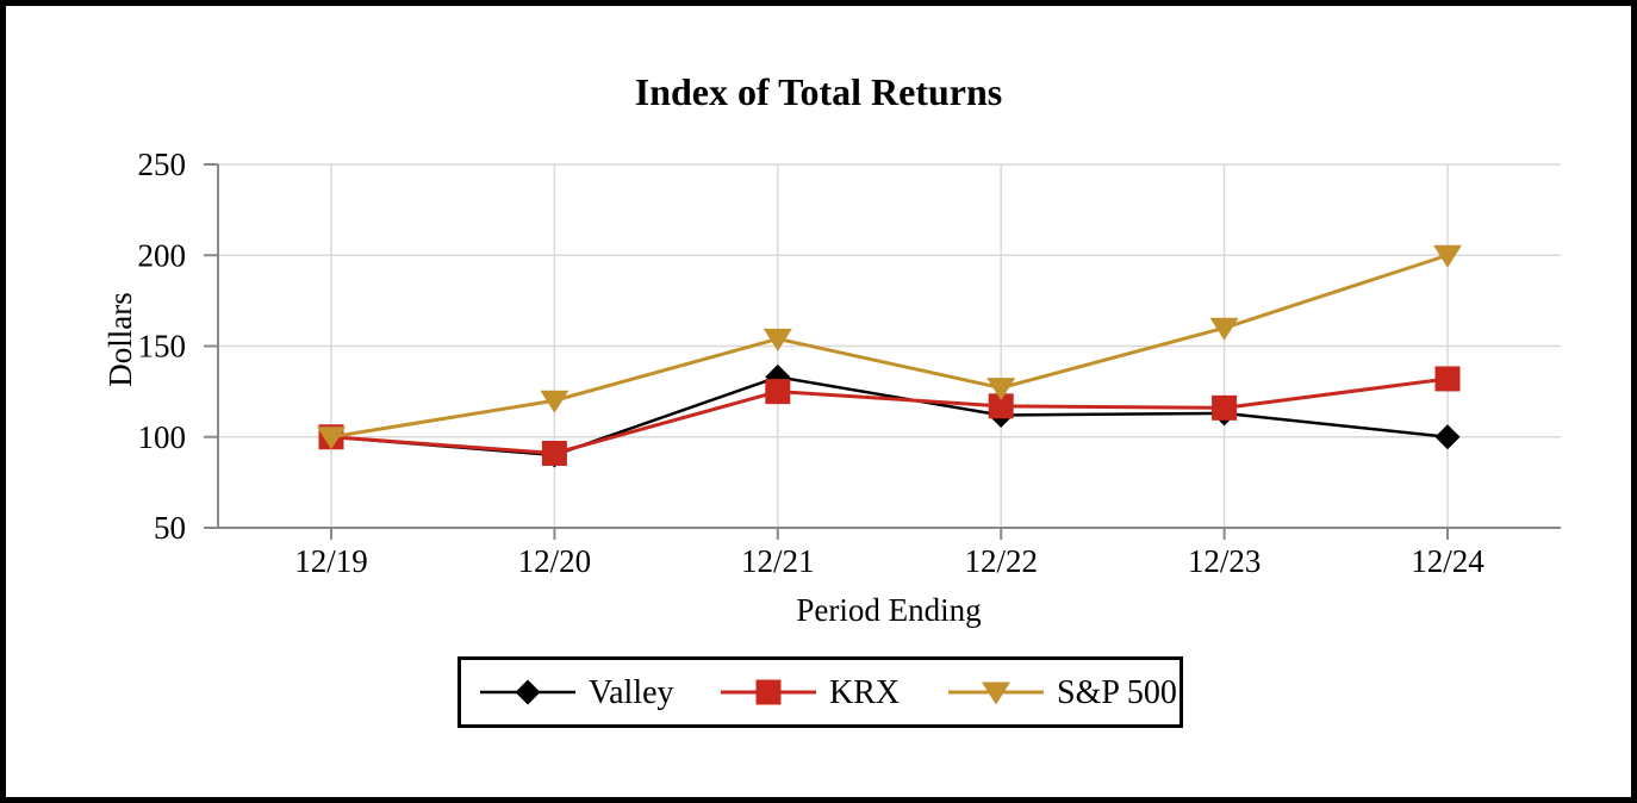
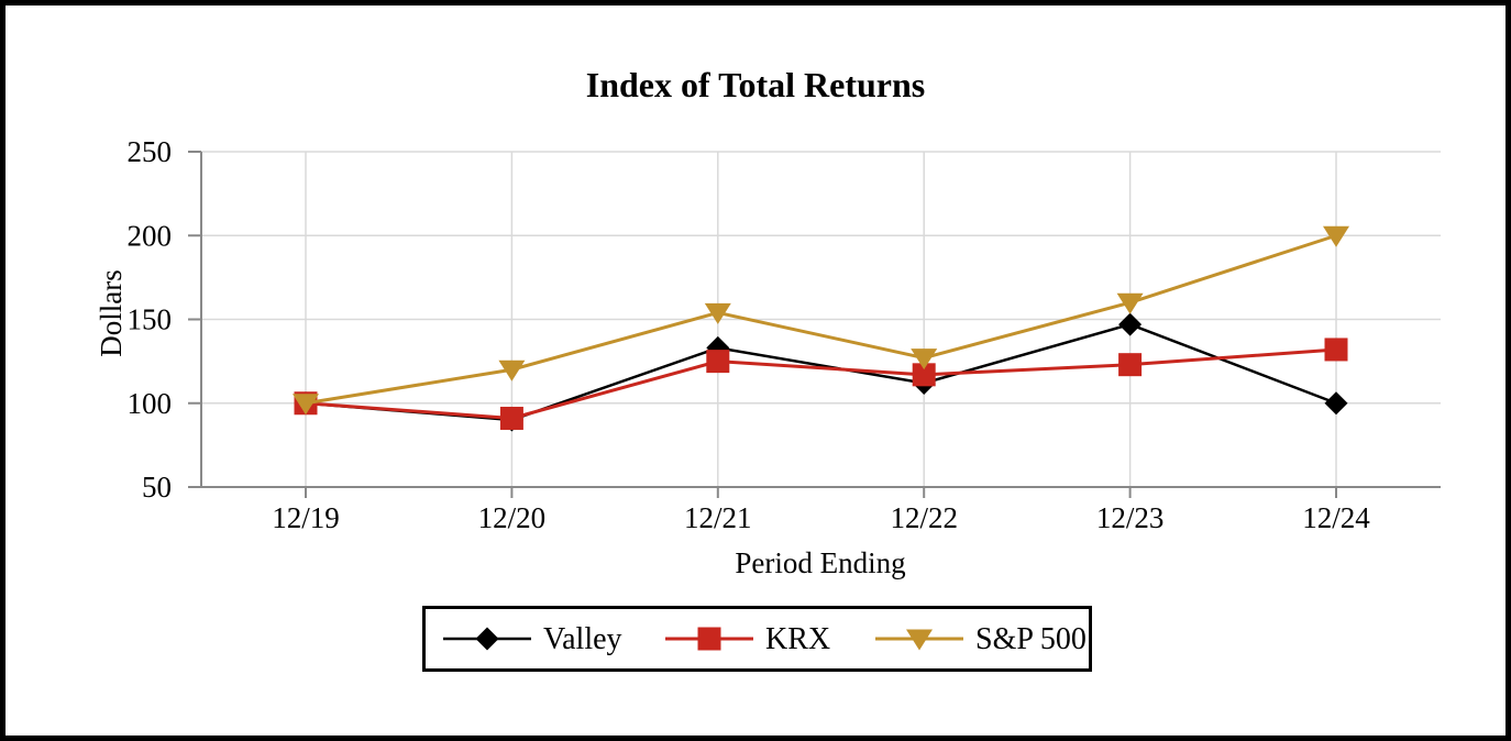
Valley/12/23: 113 -> 147
KRX/12/23: 116 -> 123
